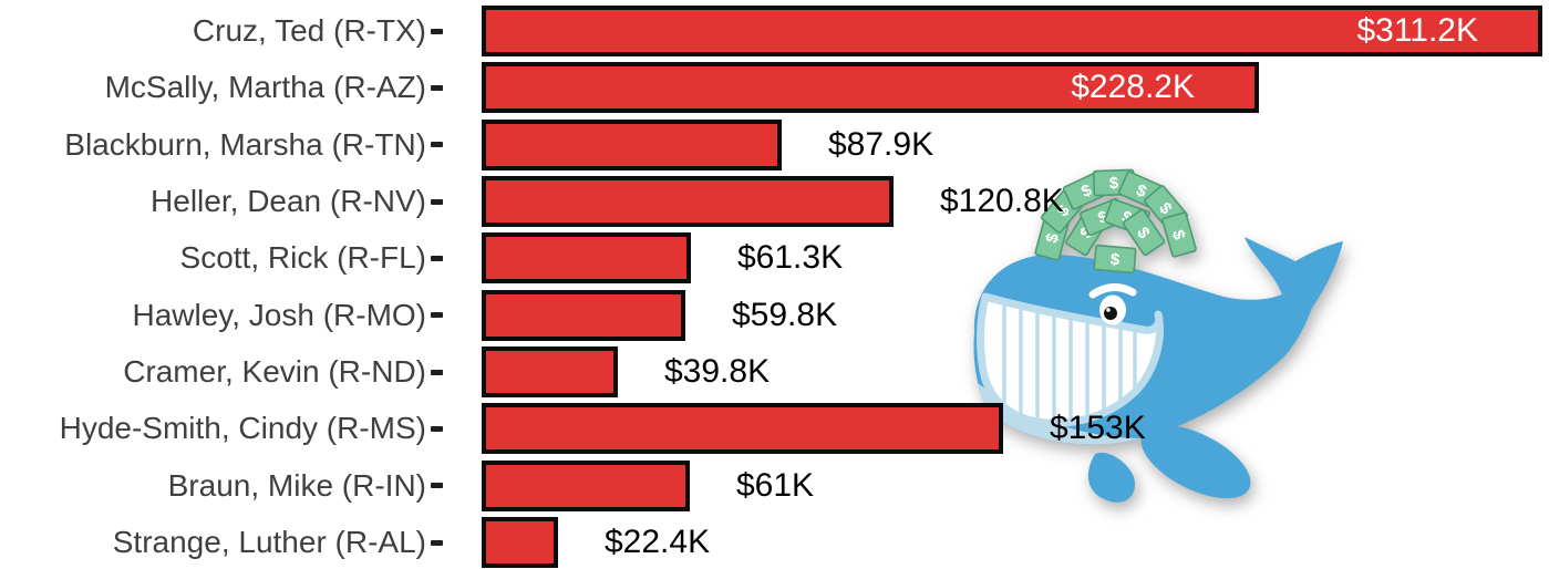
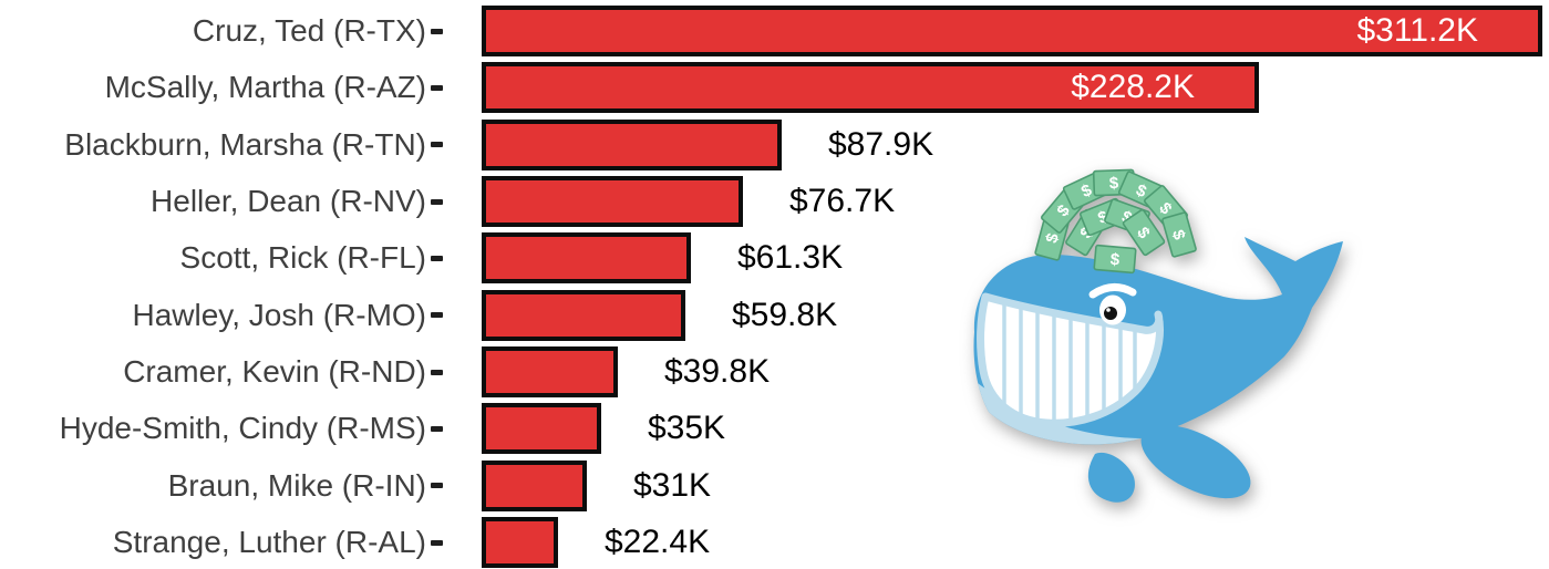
Heller, Dean (R-NV): $120.8K -> $76.7K
Hyde-Smith, Cindy (R-MS): $153K -> $35K
Braun, Mike (R-IN): $61K -> $31K
